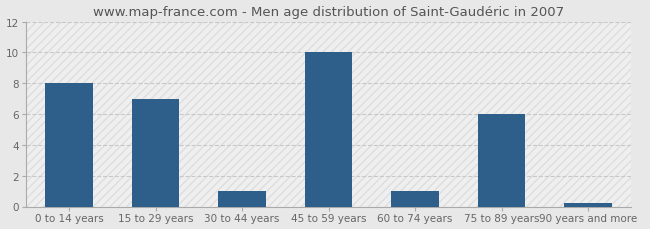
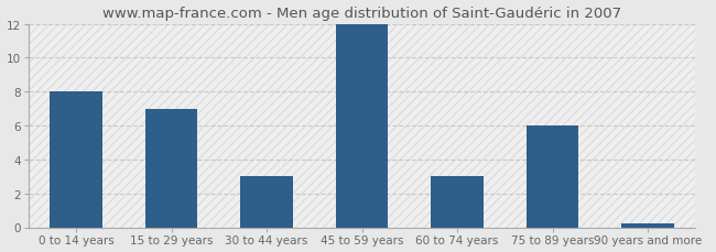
30 to 44 years: 1.0 -> 3.0
45 to 59 years: 10.0 -> 12.0
60 to 74 years: 1.0 -> 3.0
